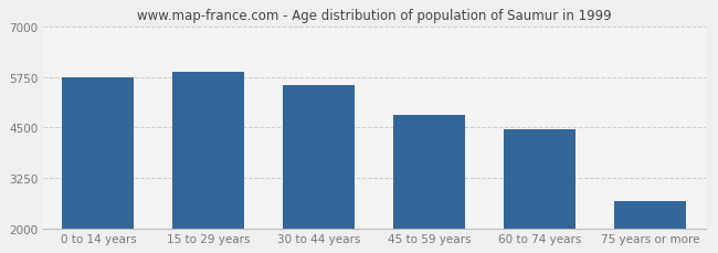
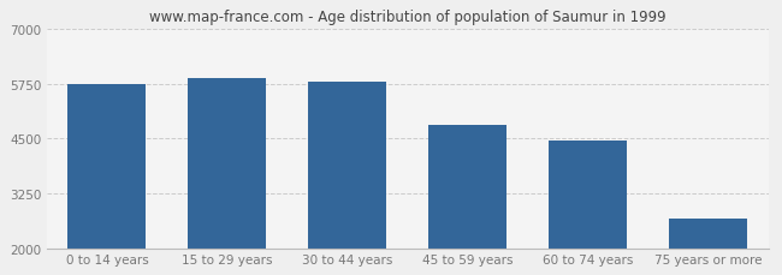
30 to 44 years: 5550 -> 5790
